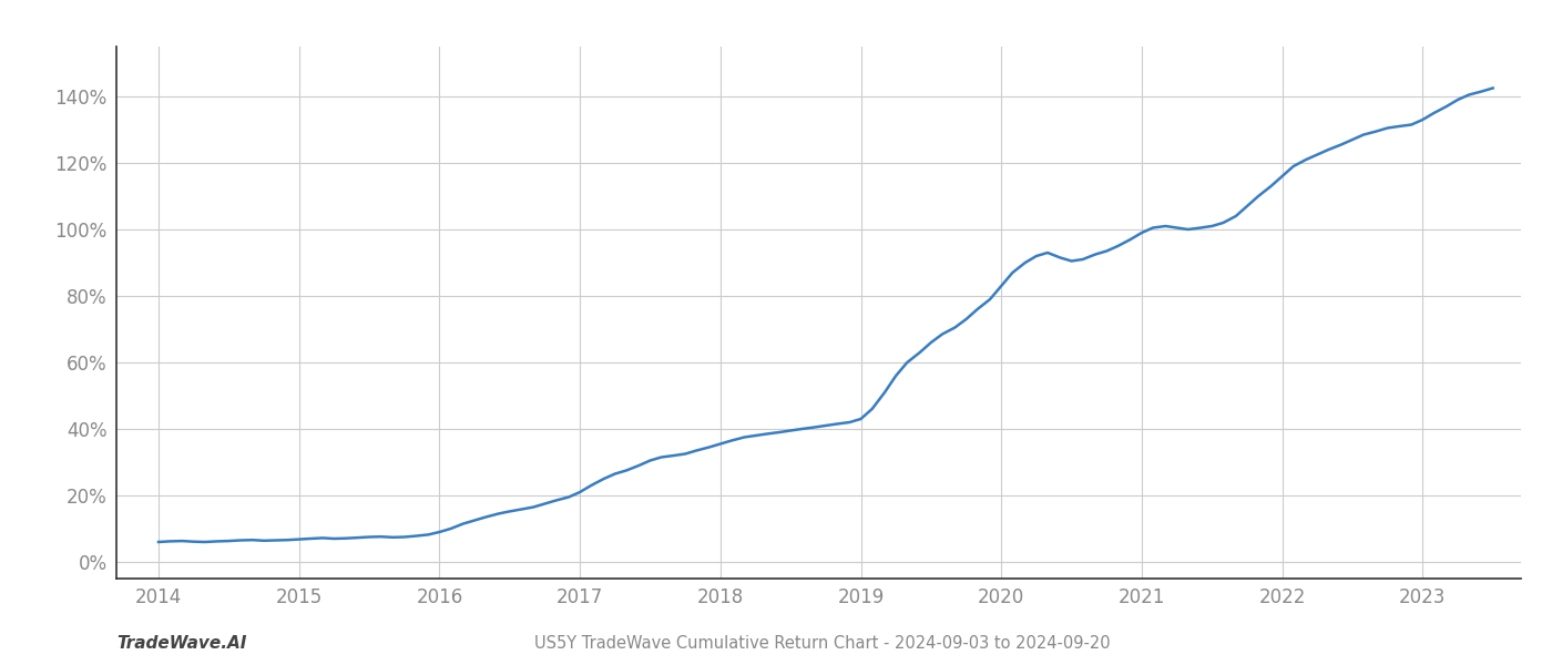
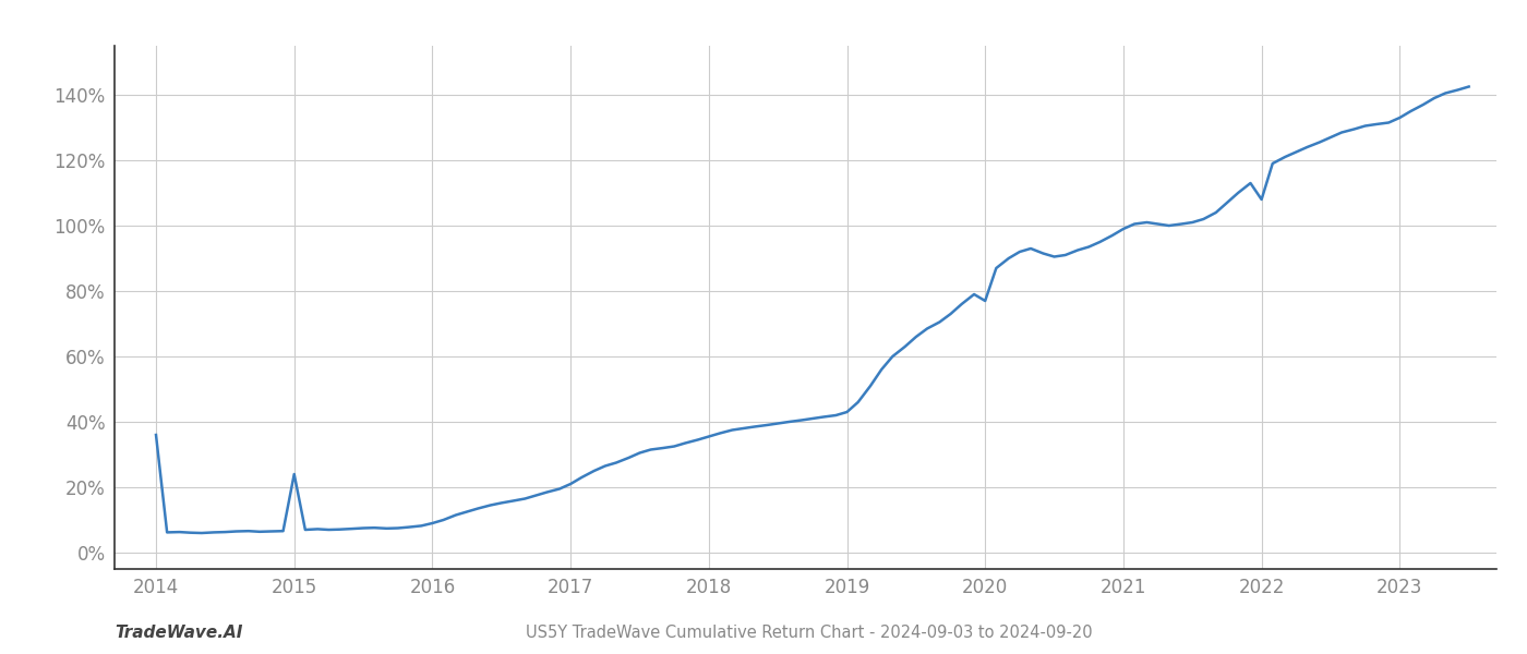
2014: 6.0% -> 36.0%
2015: 6.8% -> 24.0%
2020: 83.0% -> 77.0%
2022: 116.0% -> 108.0%
